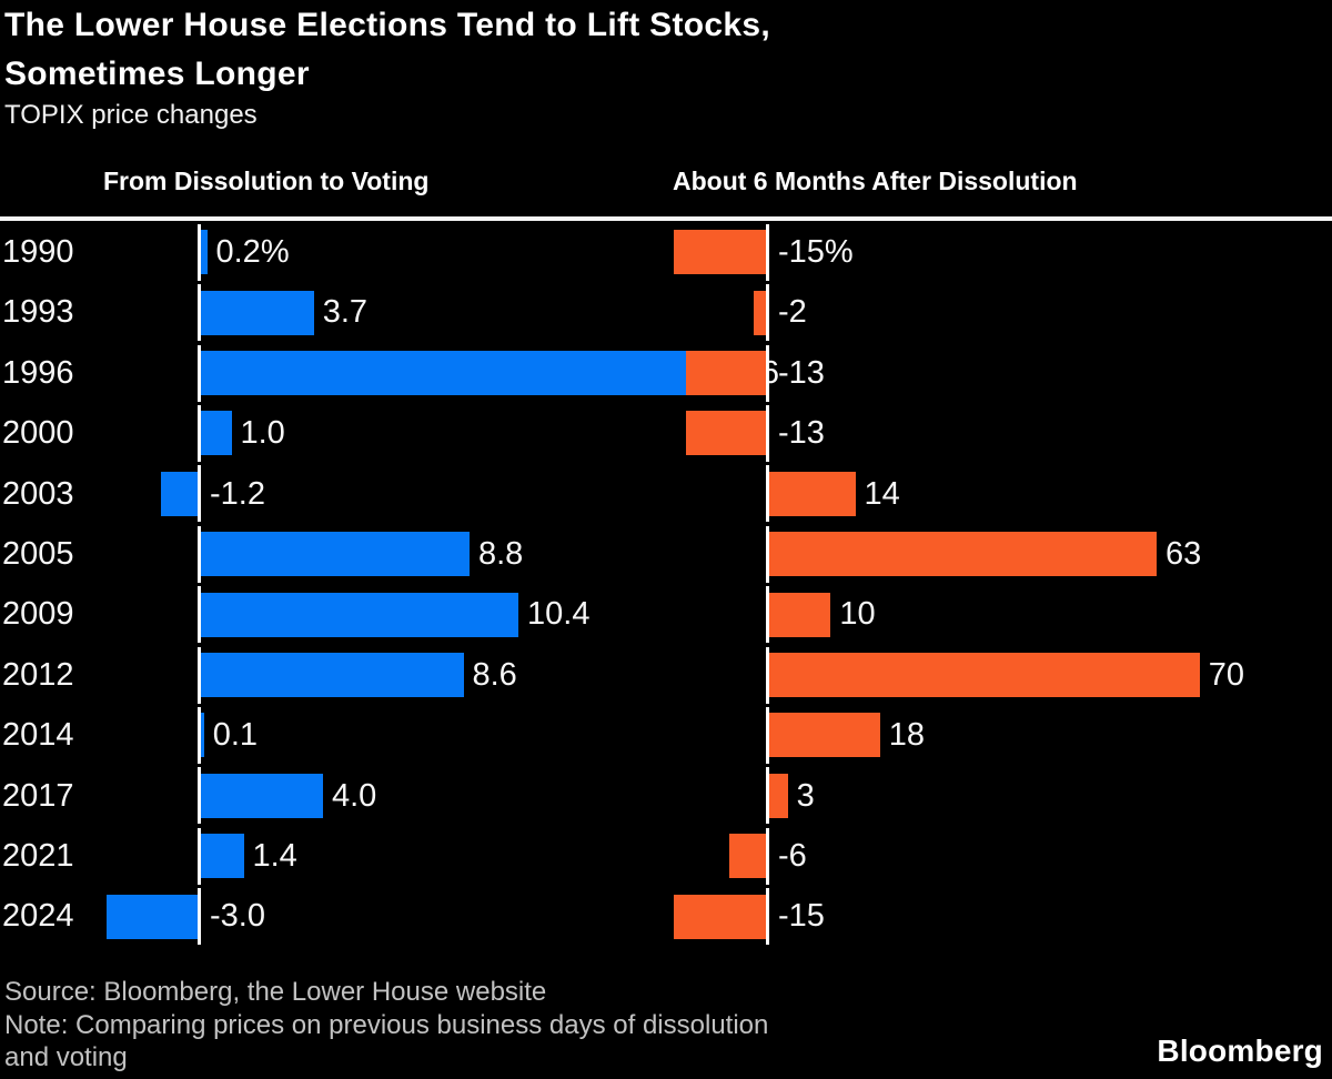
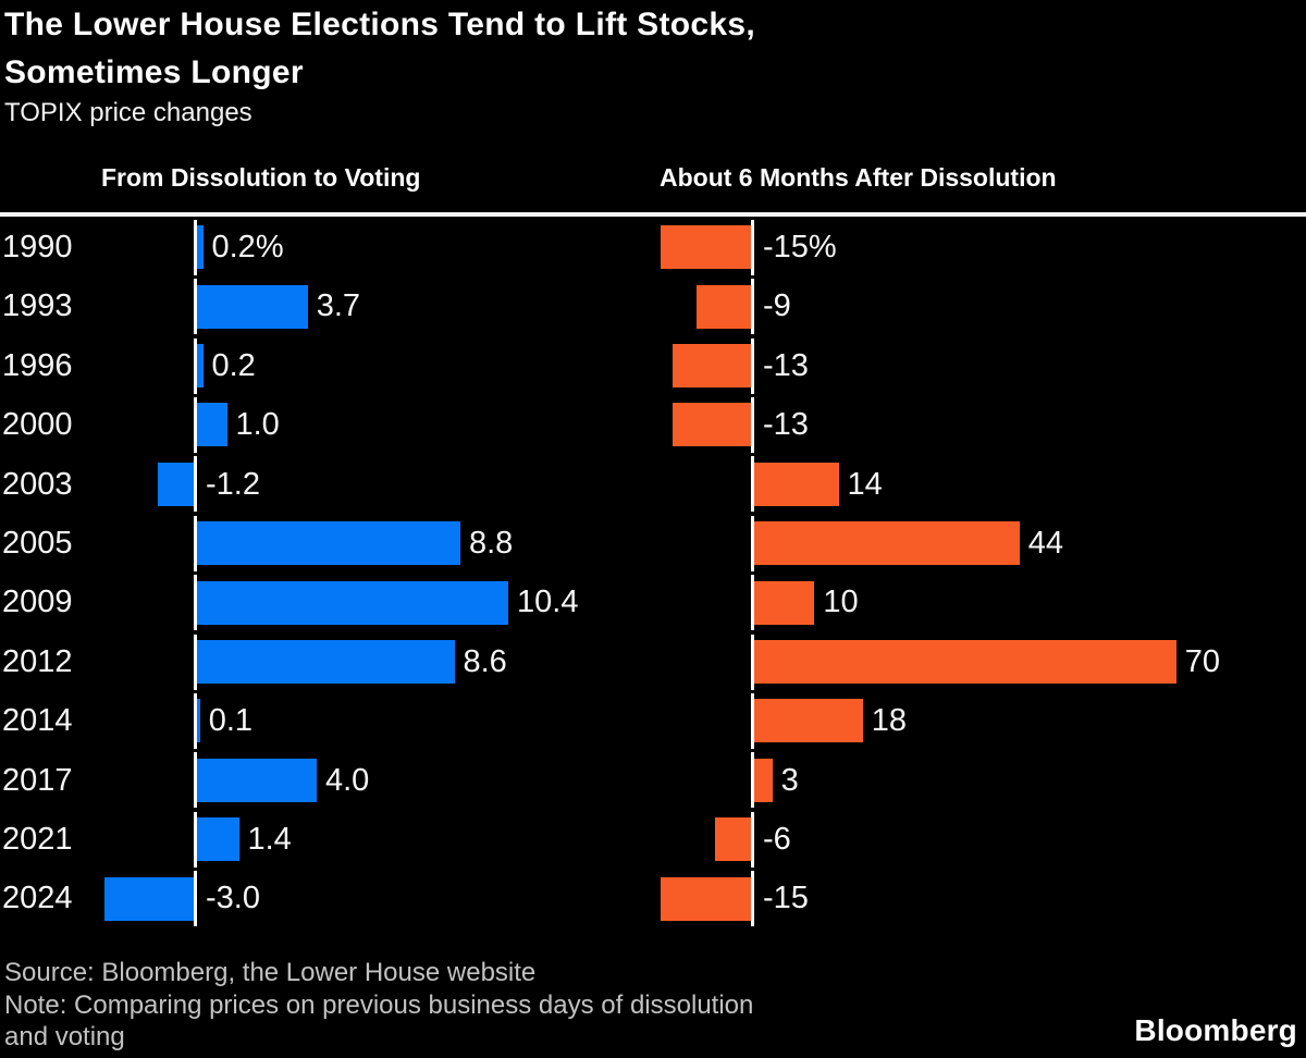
About 6 Months After Dissolution/1993: -2 -> -9
From Dissolution to Voting/1996: 16.6 -> 0.2
About 6 Months After Dissolution/2005: 63 -> 44
